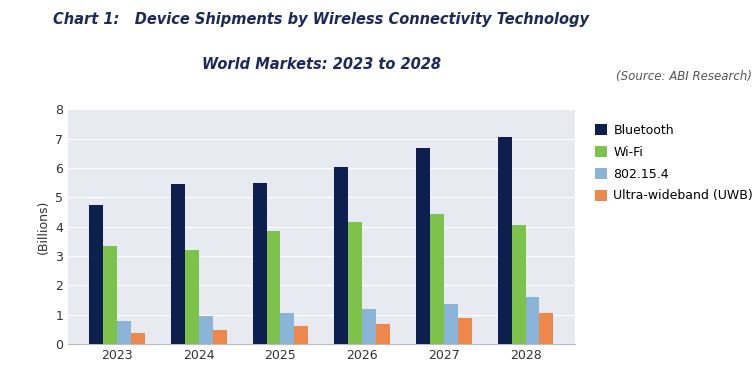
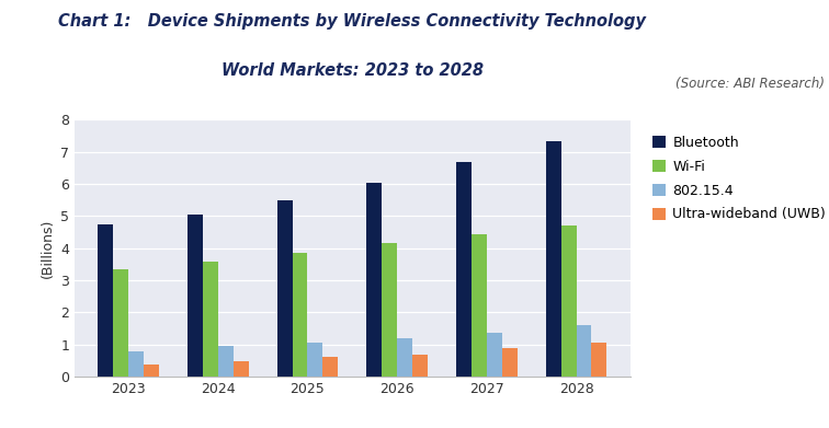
Bluetooth/2024: 5.45 -> 5.05
Wi-Fi/2024: 3.20 -> 3.60
Bluetooth/2028: 7.05 -> 7.35
Wi-Fi/2028: 4.05 -> 4.70
